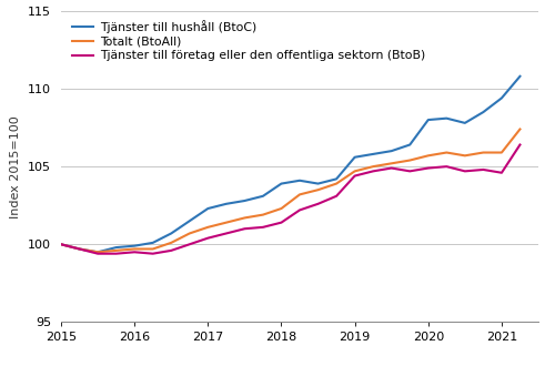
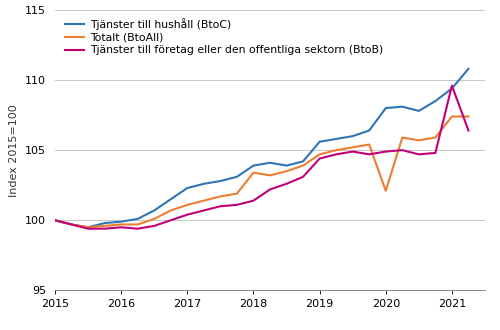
Totalt (BtoAll)/2018: 102.3 -> 103.4
Totalt (BtoAll)/2020: 105.7 -> 102.1
Totalt (BtoAll)/2021: 105.9 -> 107.4
Tjänster till företag eller den offentliga sektorn (BtoB)/2021: 104.6 -> 109.6
